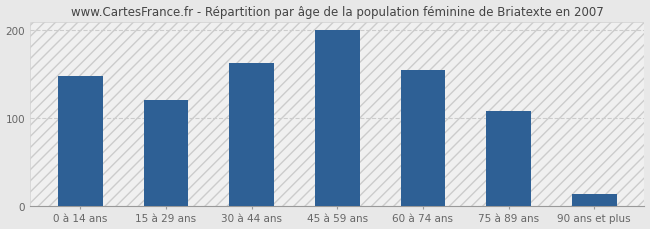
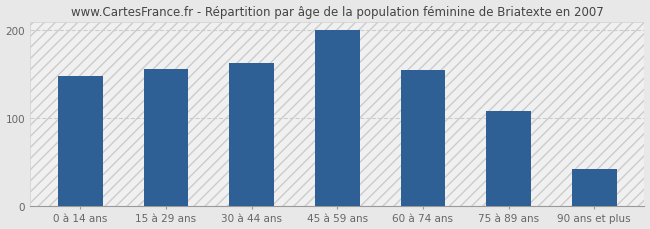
15 à 29 ans: 120 -> 156
90 ans et plus: 13 -> 42
